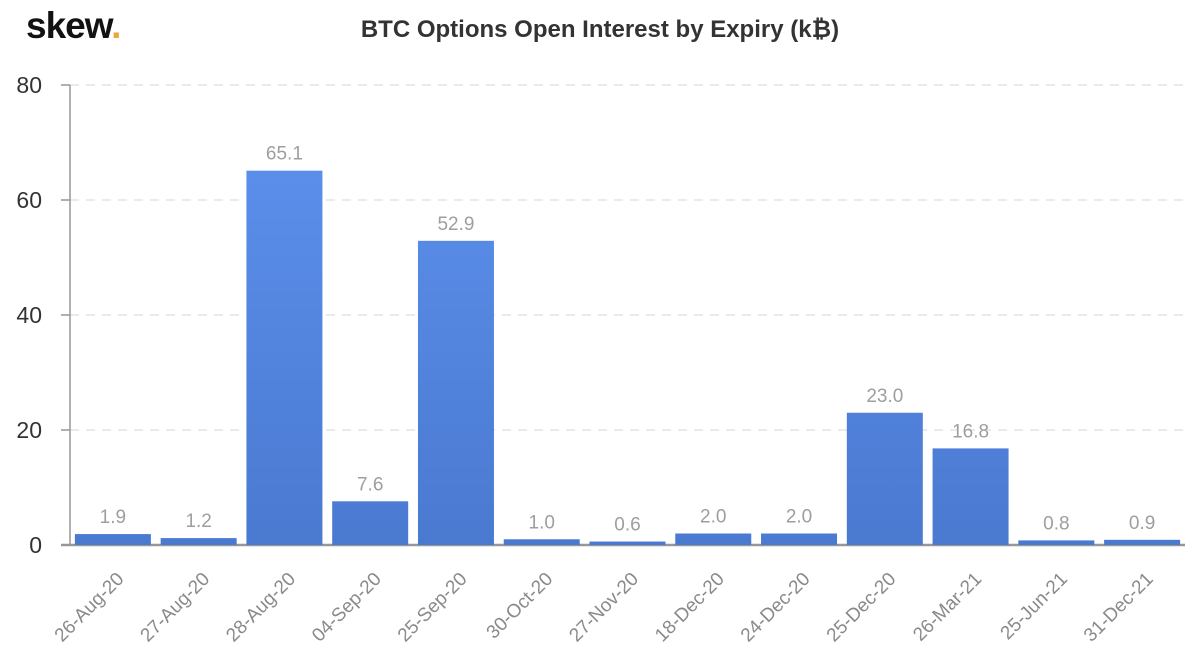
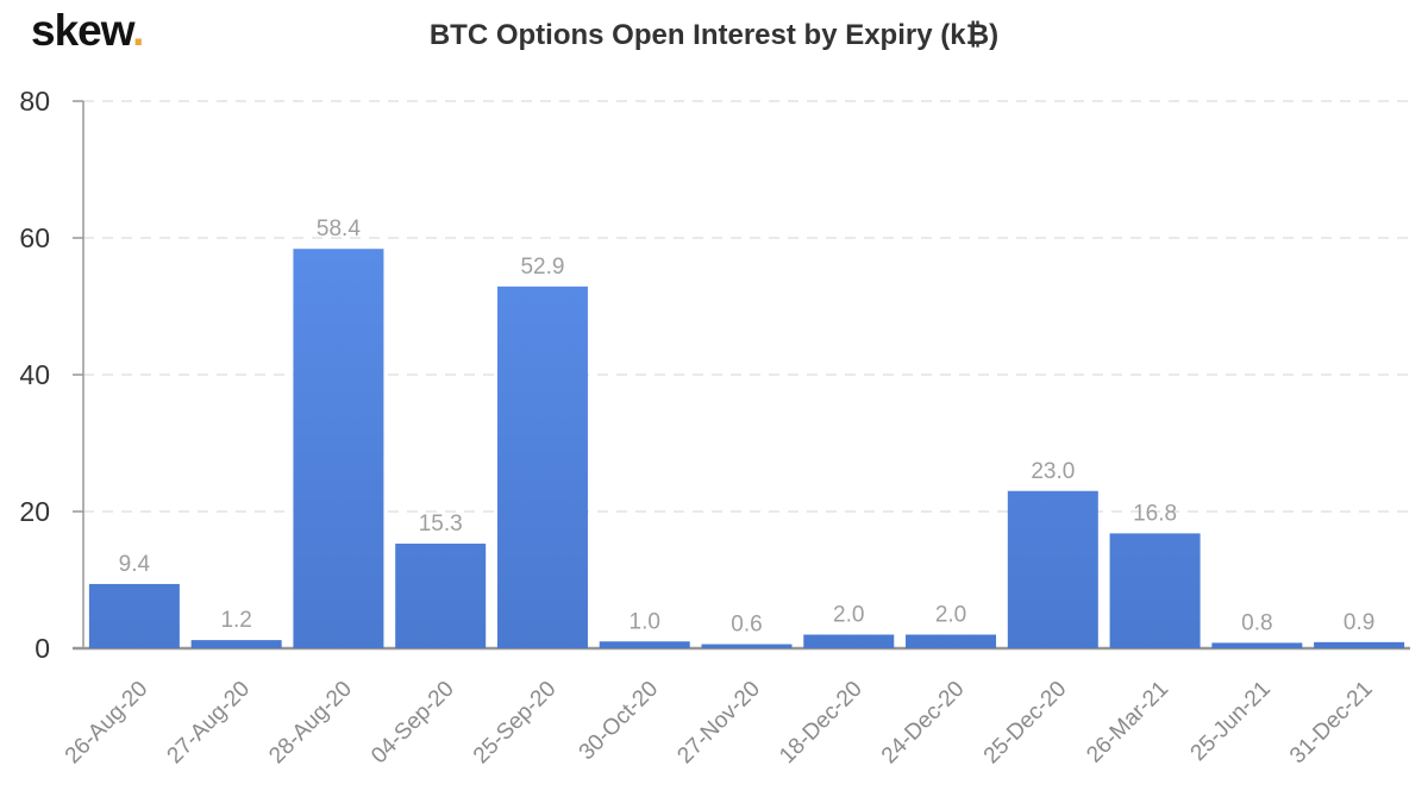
26-Aug-20: 1.9 -> 9.4
28-Aug-20: 65.1 -> 58.4
04-Sep-20: 7.6 -> 15.3
